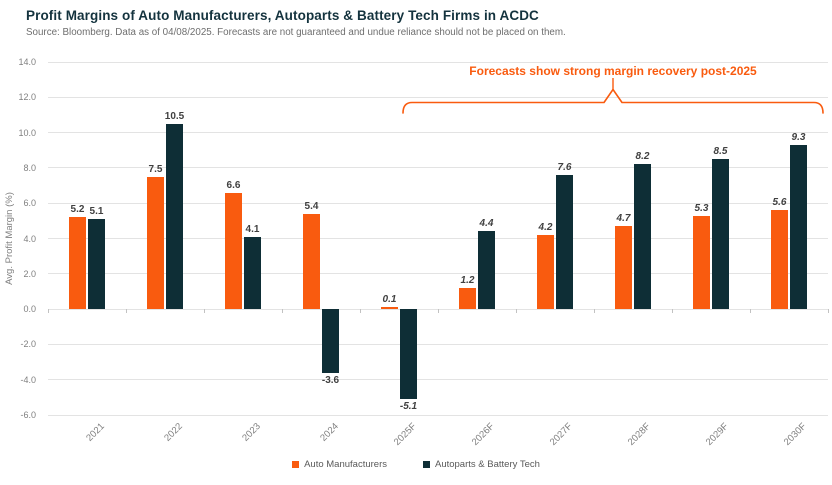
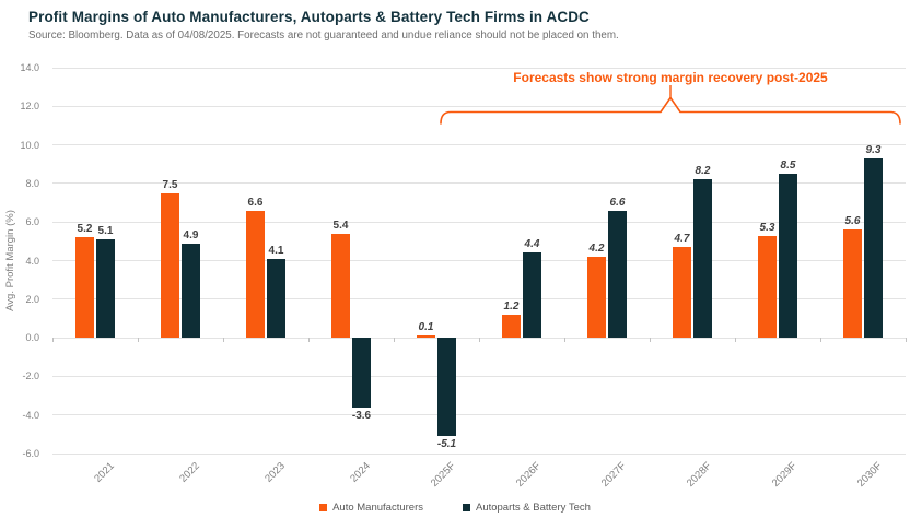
Autoparts & Battery Tech/2022: 10.5 -> 4.9
Autoparts & Battery Tech/2027F: 7.6 -> 6.6
